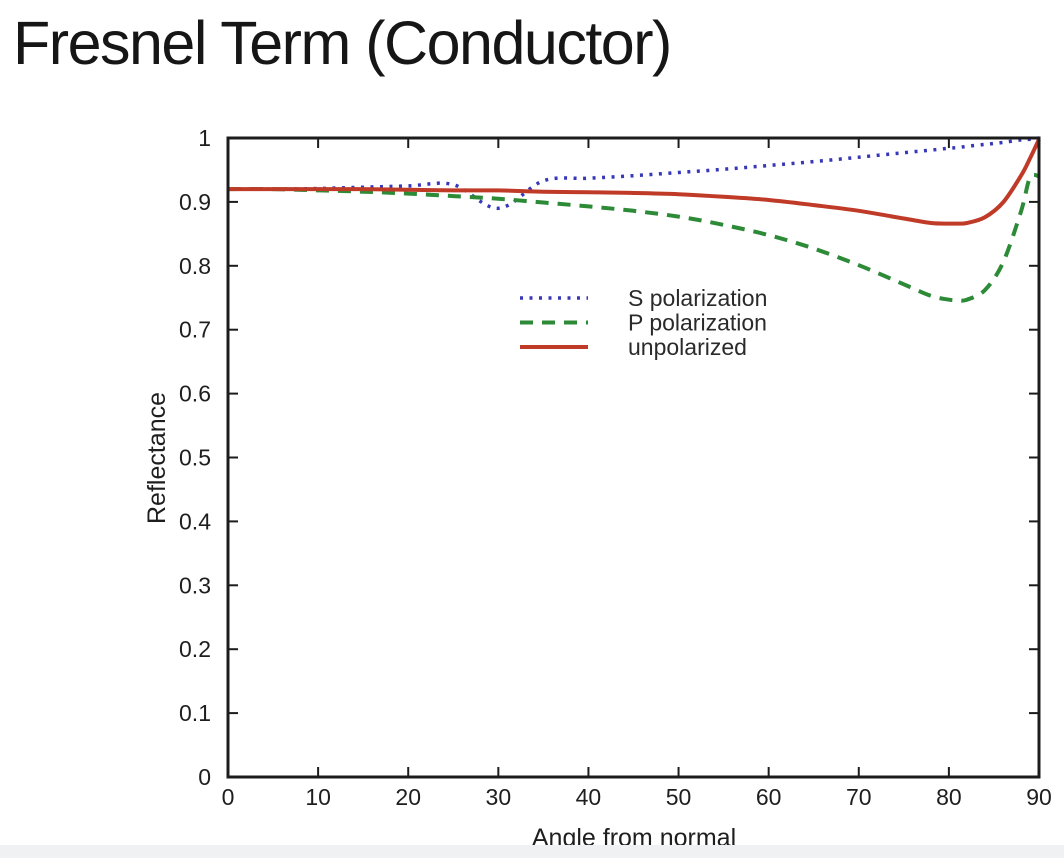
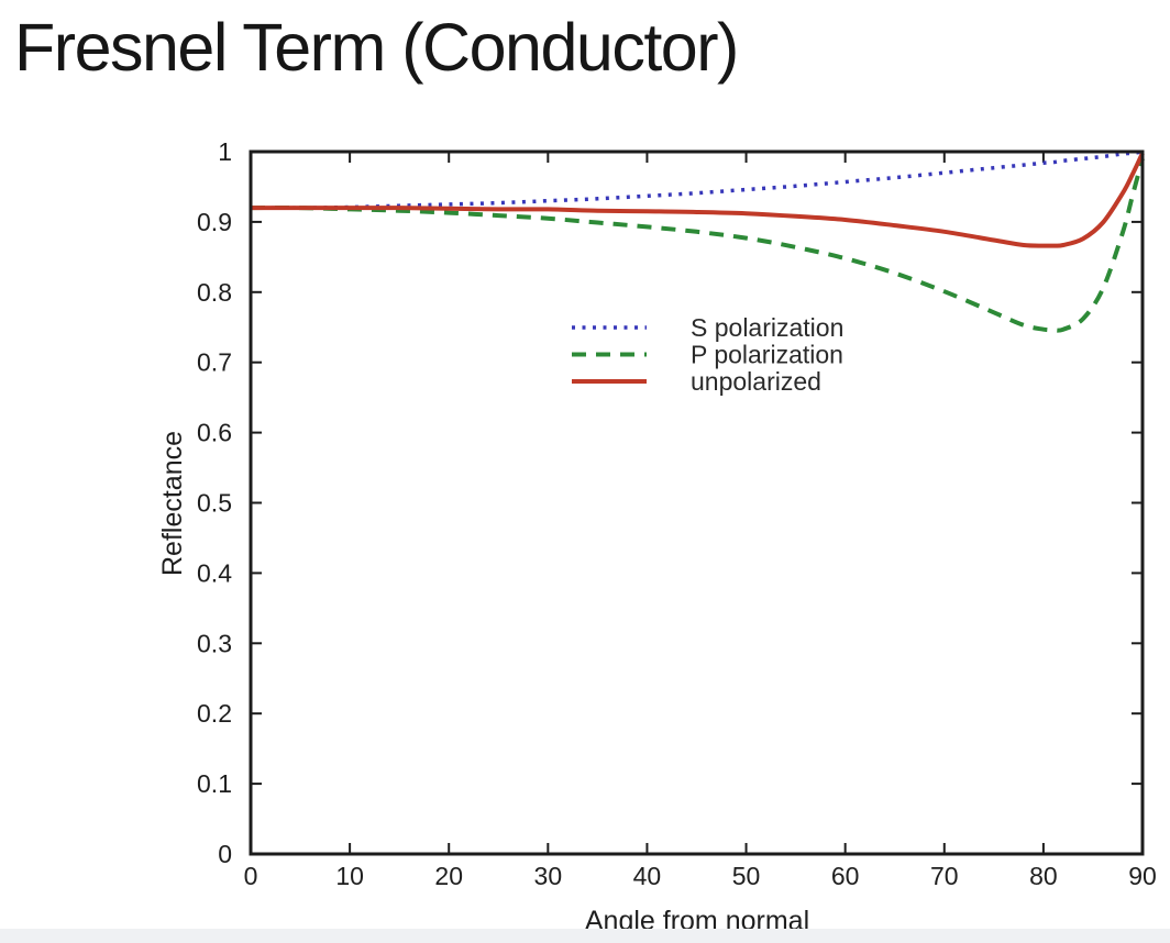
S polarization/30: 0.89 -> 0.93
P polarization/90: 0.94 -> 0.99
